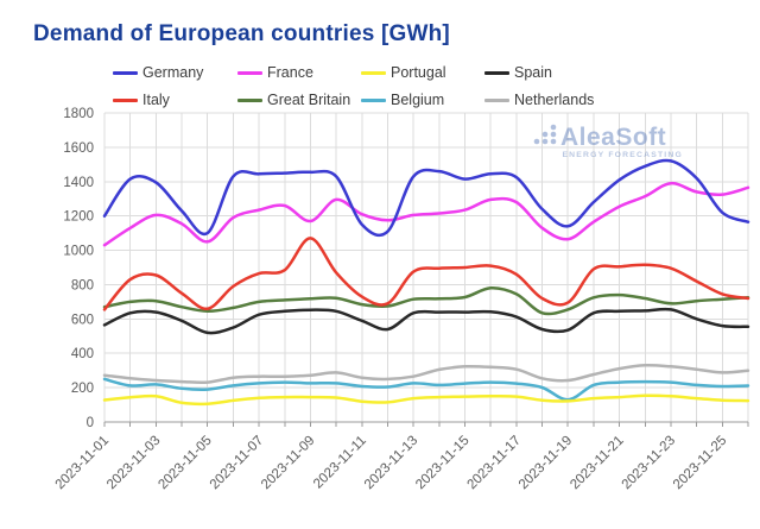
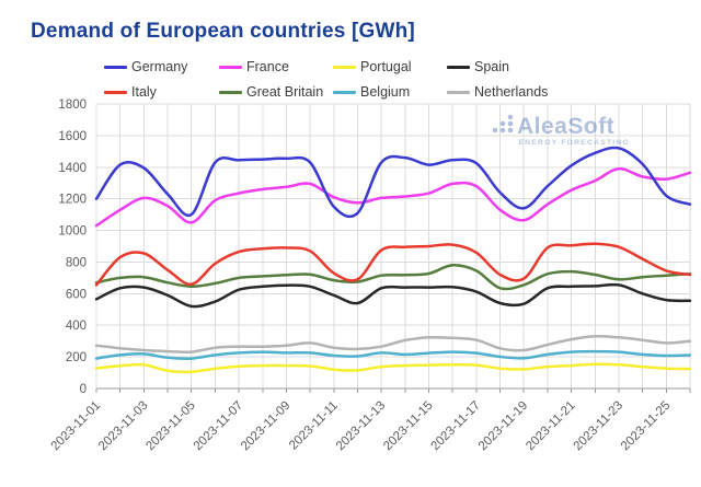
Belgium/2023-11-01: 250 -> 190
France/2023-11-09: 1170 -> 1280
Italy/2023-11-09: 1070 -> 890
Belgium/2023-11-19: 130 -> 190
